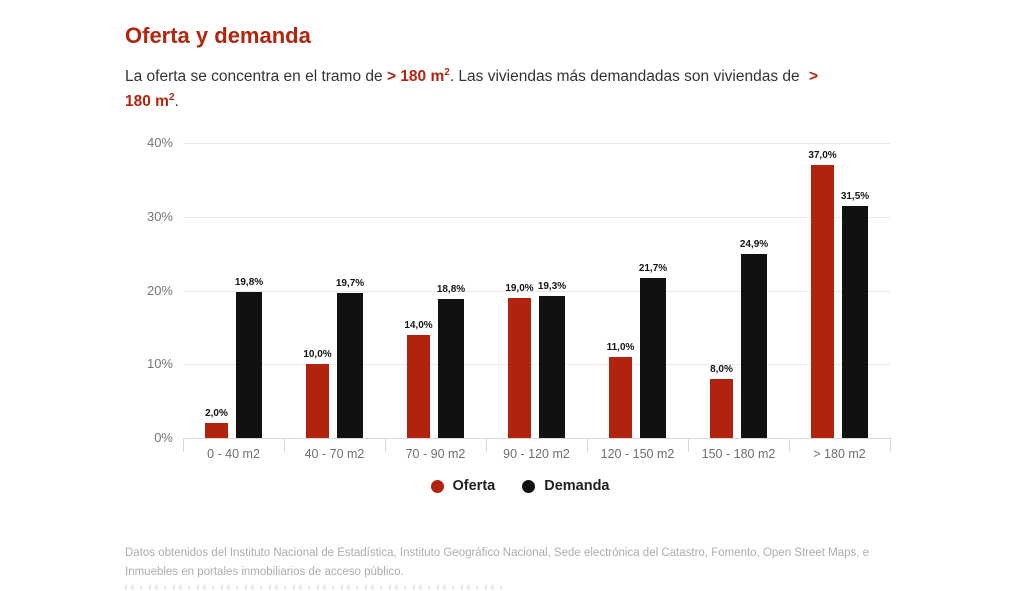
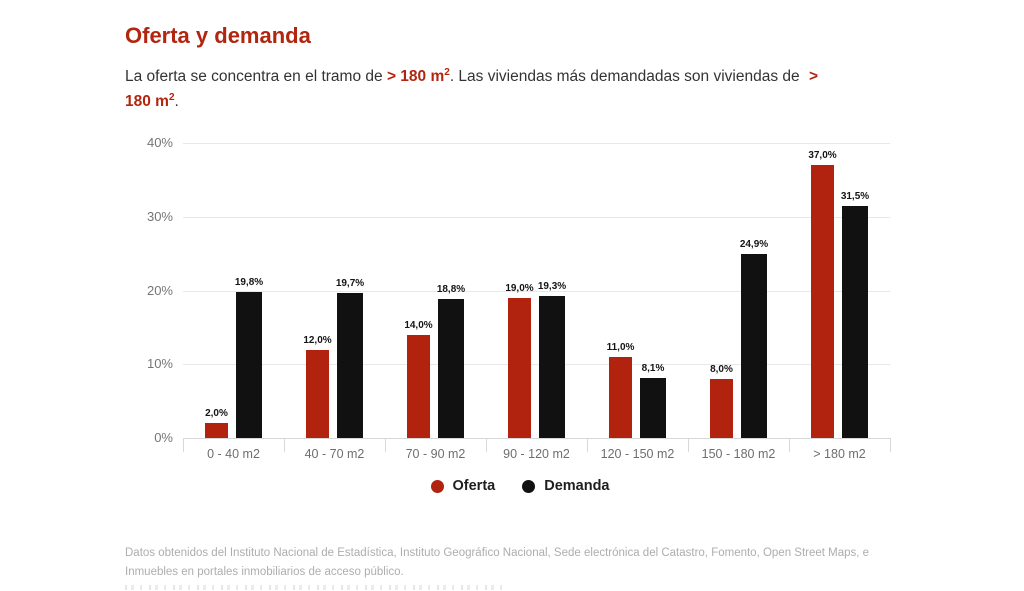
Oferta/40 - 70 m2: 10,0% -> 12,0%
Demanda/120 - 150 m2: 21,7% -> 8,1%
